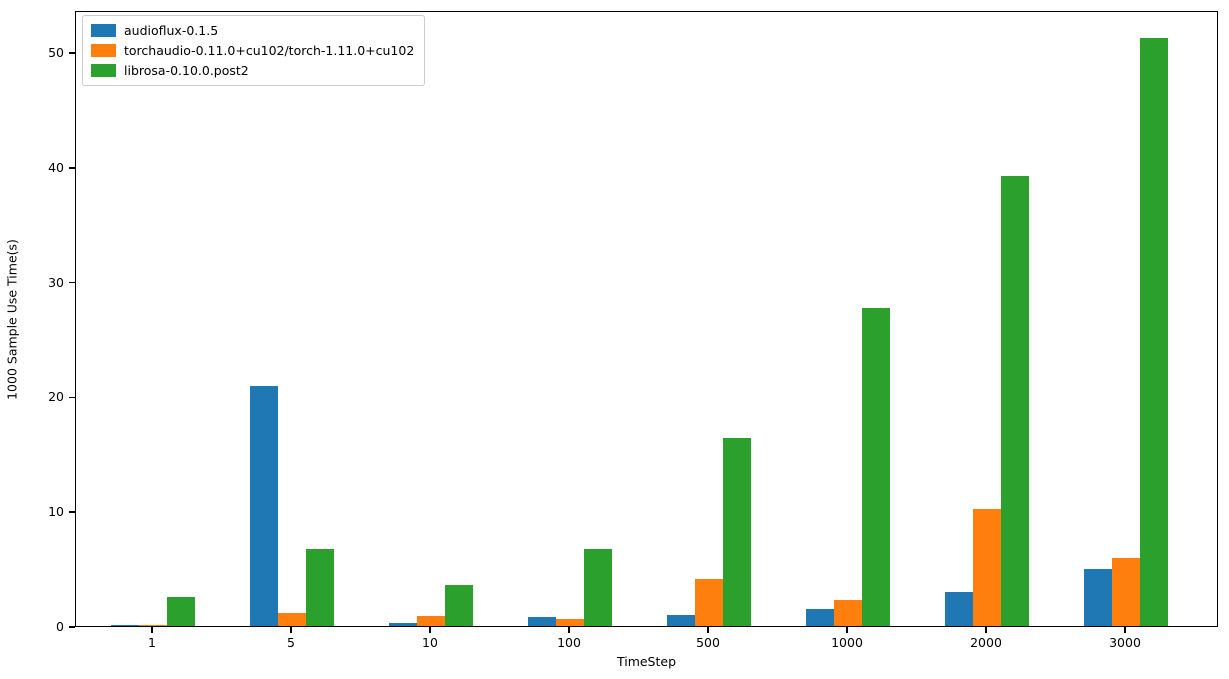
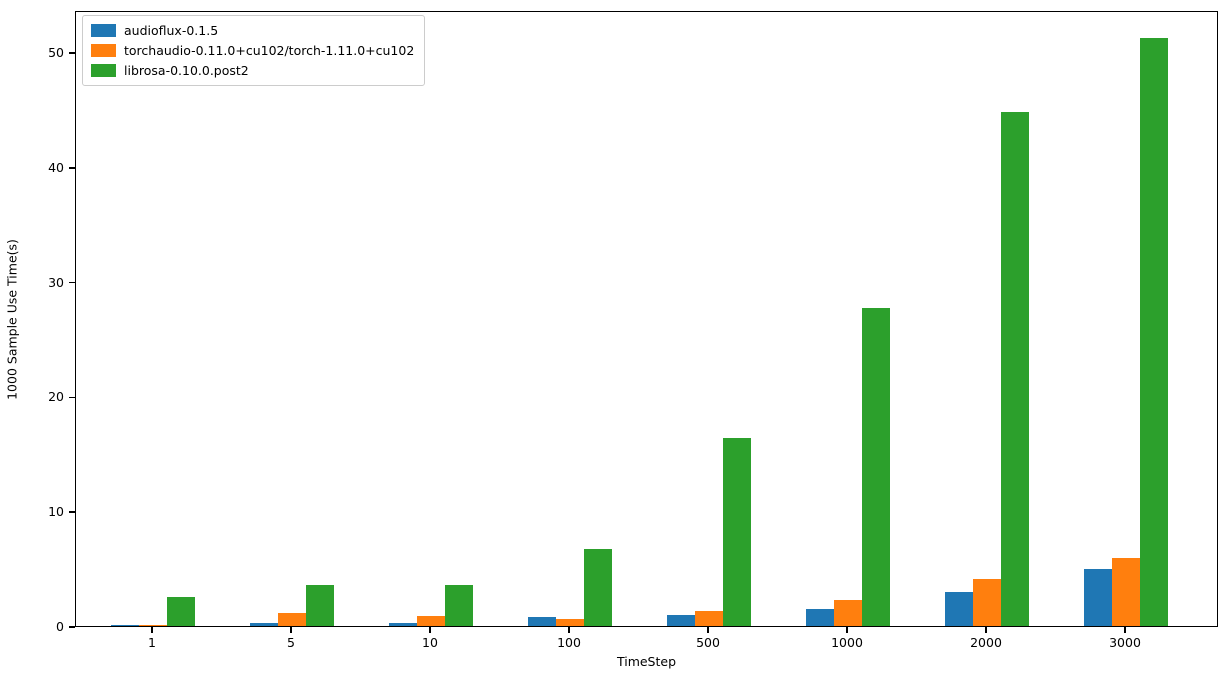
audioflux-0.1.5/5: 20.9 -> 0.3
librosa-0.10.0.post2/5: 6.7 -> 3.6
torchaudio-0.11.0+cu102/torch-1.11.0+cu102/500: 4.1 -> 1.3
torchaudio-0.11.0+cu102/torch-1.11.0+cu102/2000: 10.2 -> 4.1
librosa-0.10.0.post2/2000: 39.2 -> 44.8
